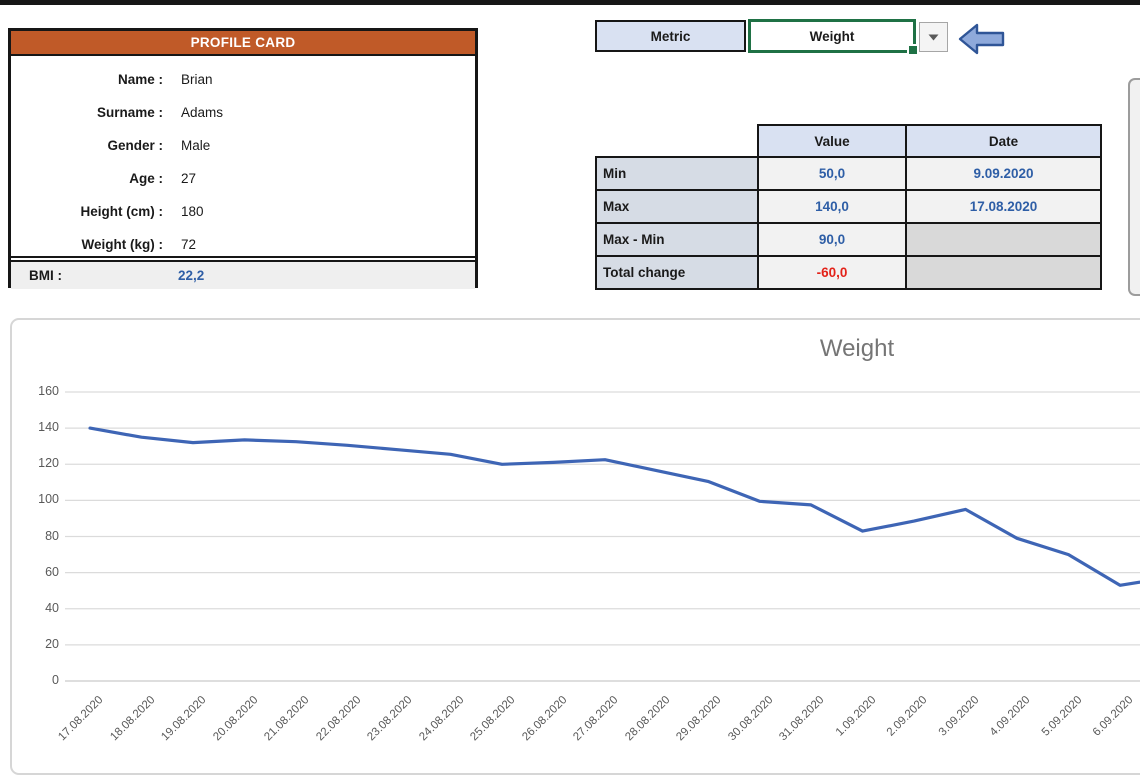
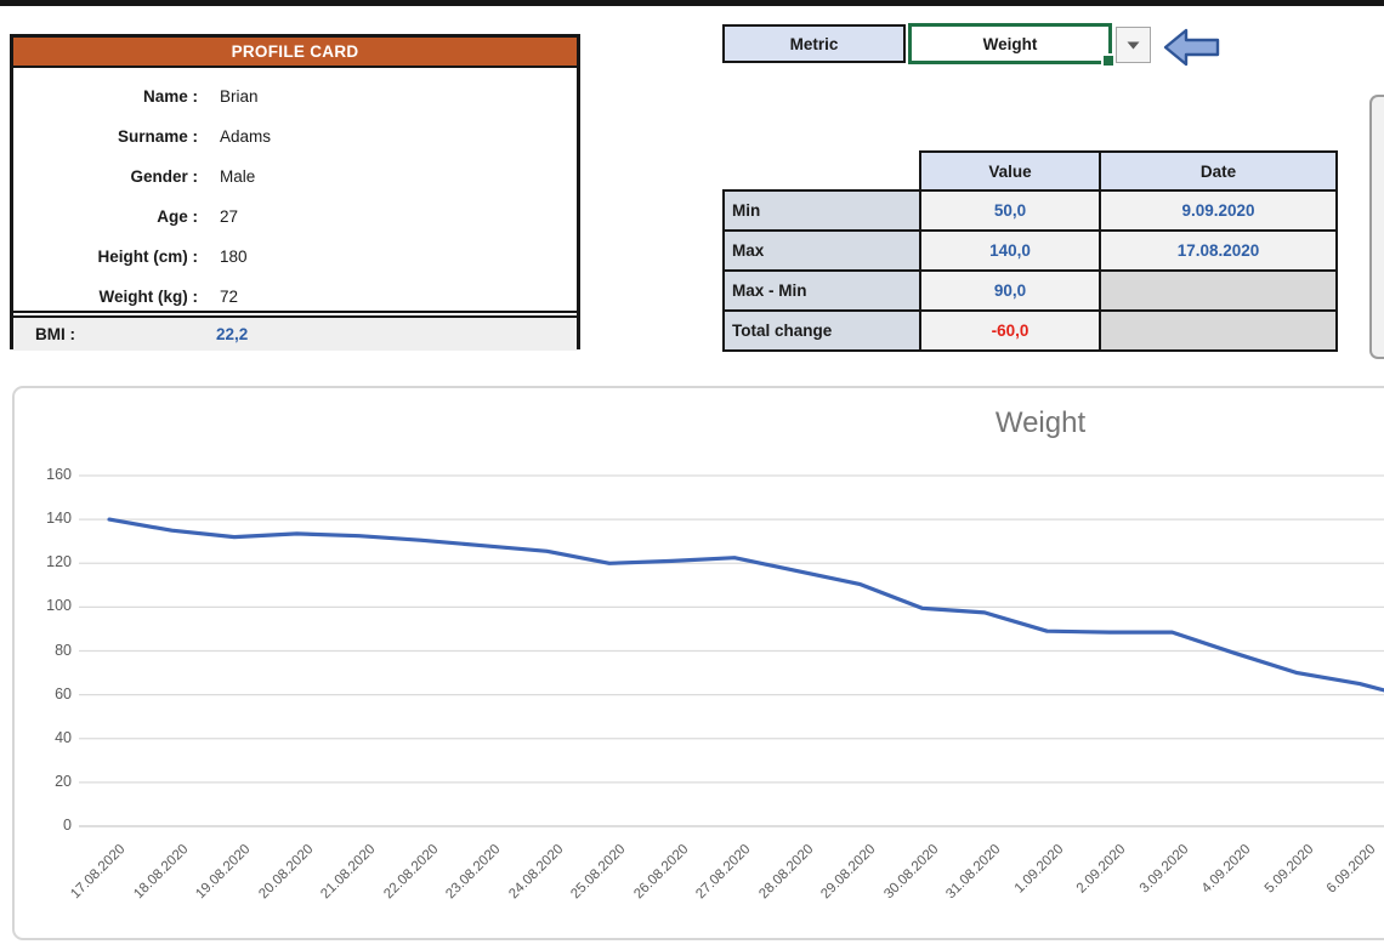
1.09.2020: 83 -> 89
3.09.2020: 95 -> 88
6.09.2020: 53 -> 65
